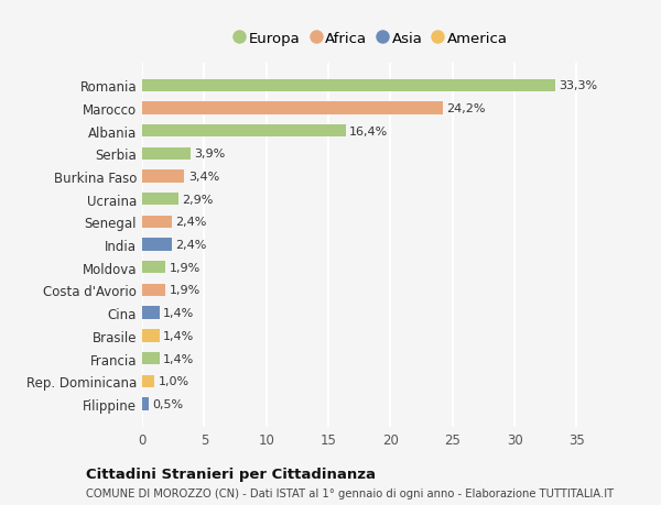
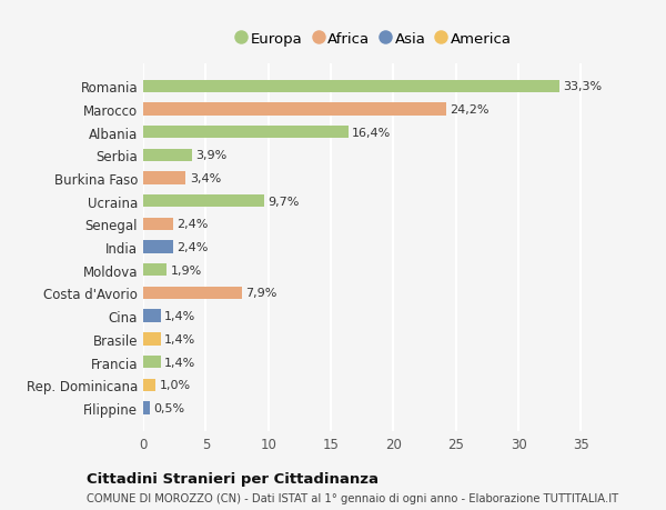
Ucraina: 2,9% -> 9,7%
Costa d'Avorio: 1,9% -> 7,9%
